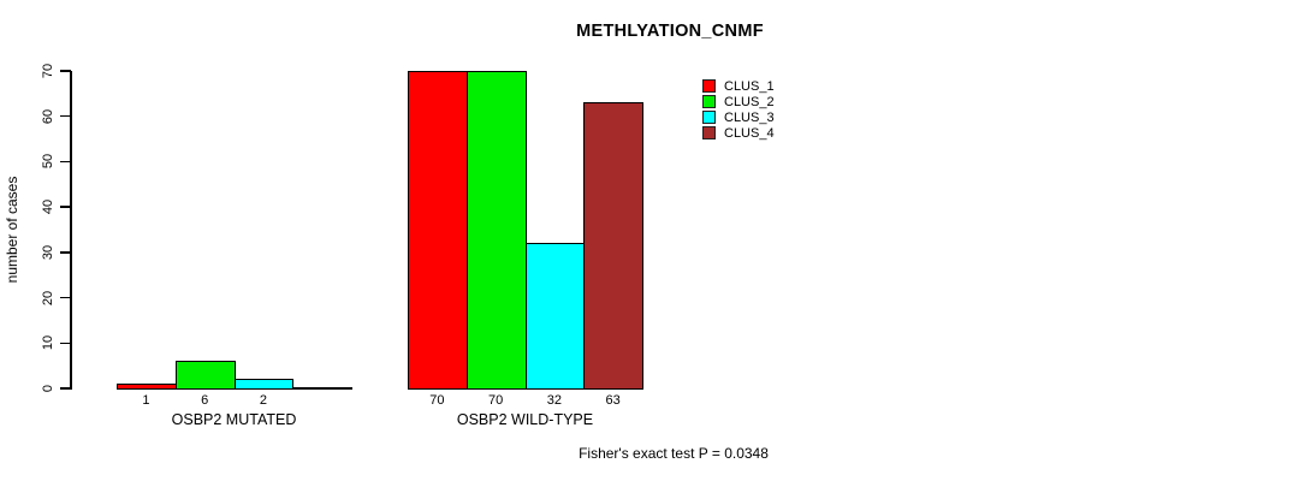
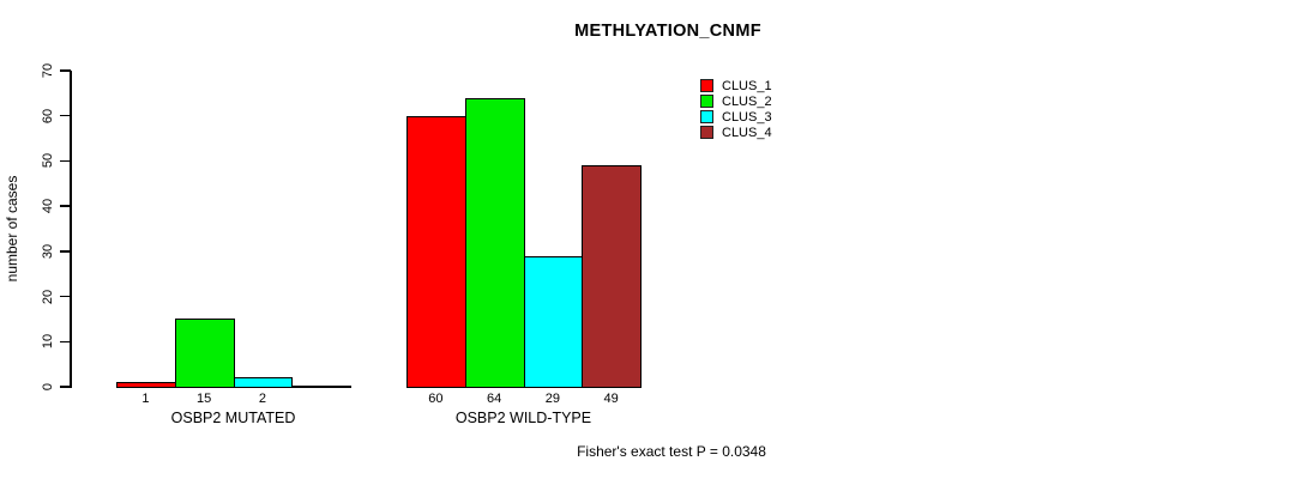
CLUS_2/OSBP2 MUTATED: 6 -> 15
CLUS_1/OSBP2 WILD-TYPE: 70 -> 60
CLUS_2/OSBP2 WILD-TYPE: 70 -> 64
CLUS_3/OSBP2 WILD-TYPE: 32 -> 29
CLUS_4/OSBP2 WILD-TYPE: 63 -> 49
